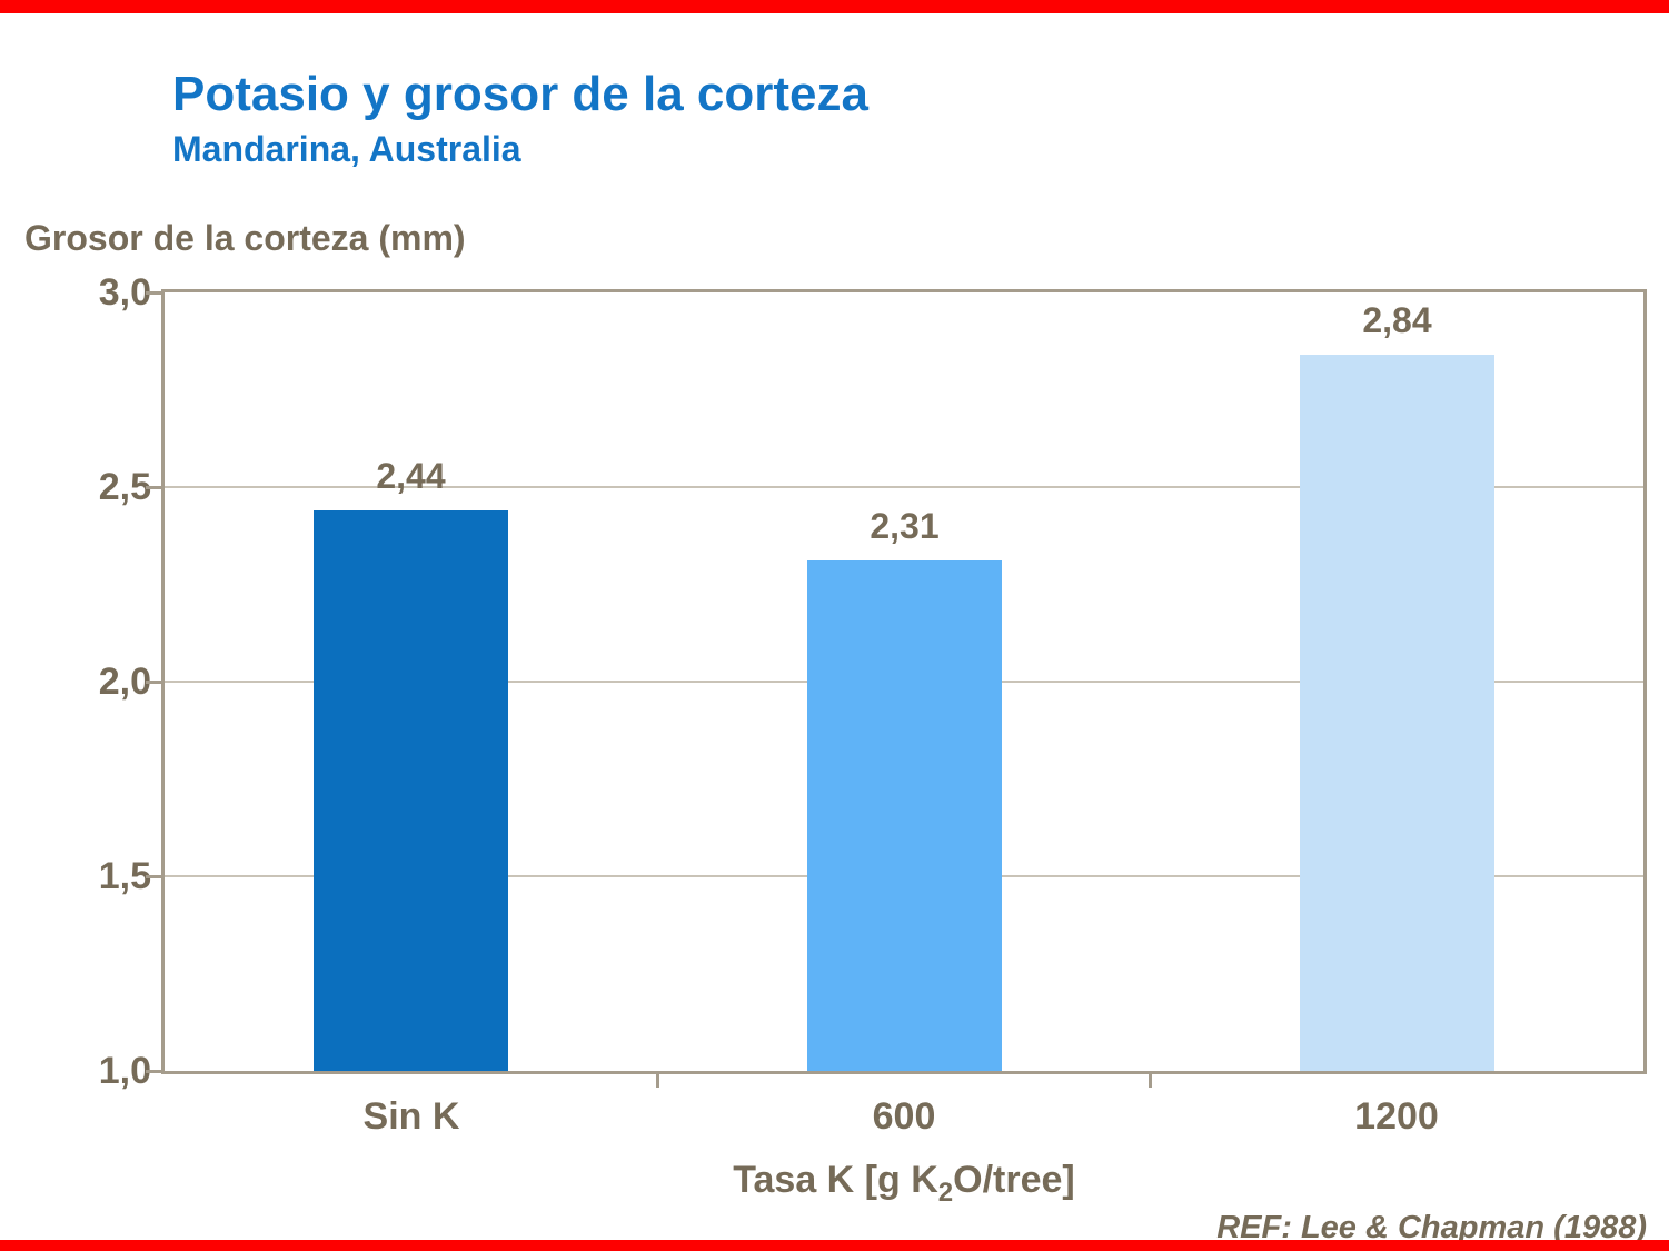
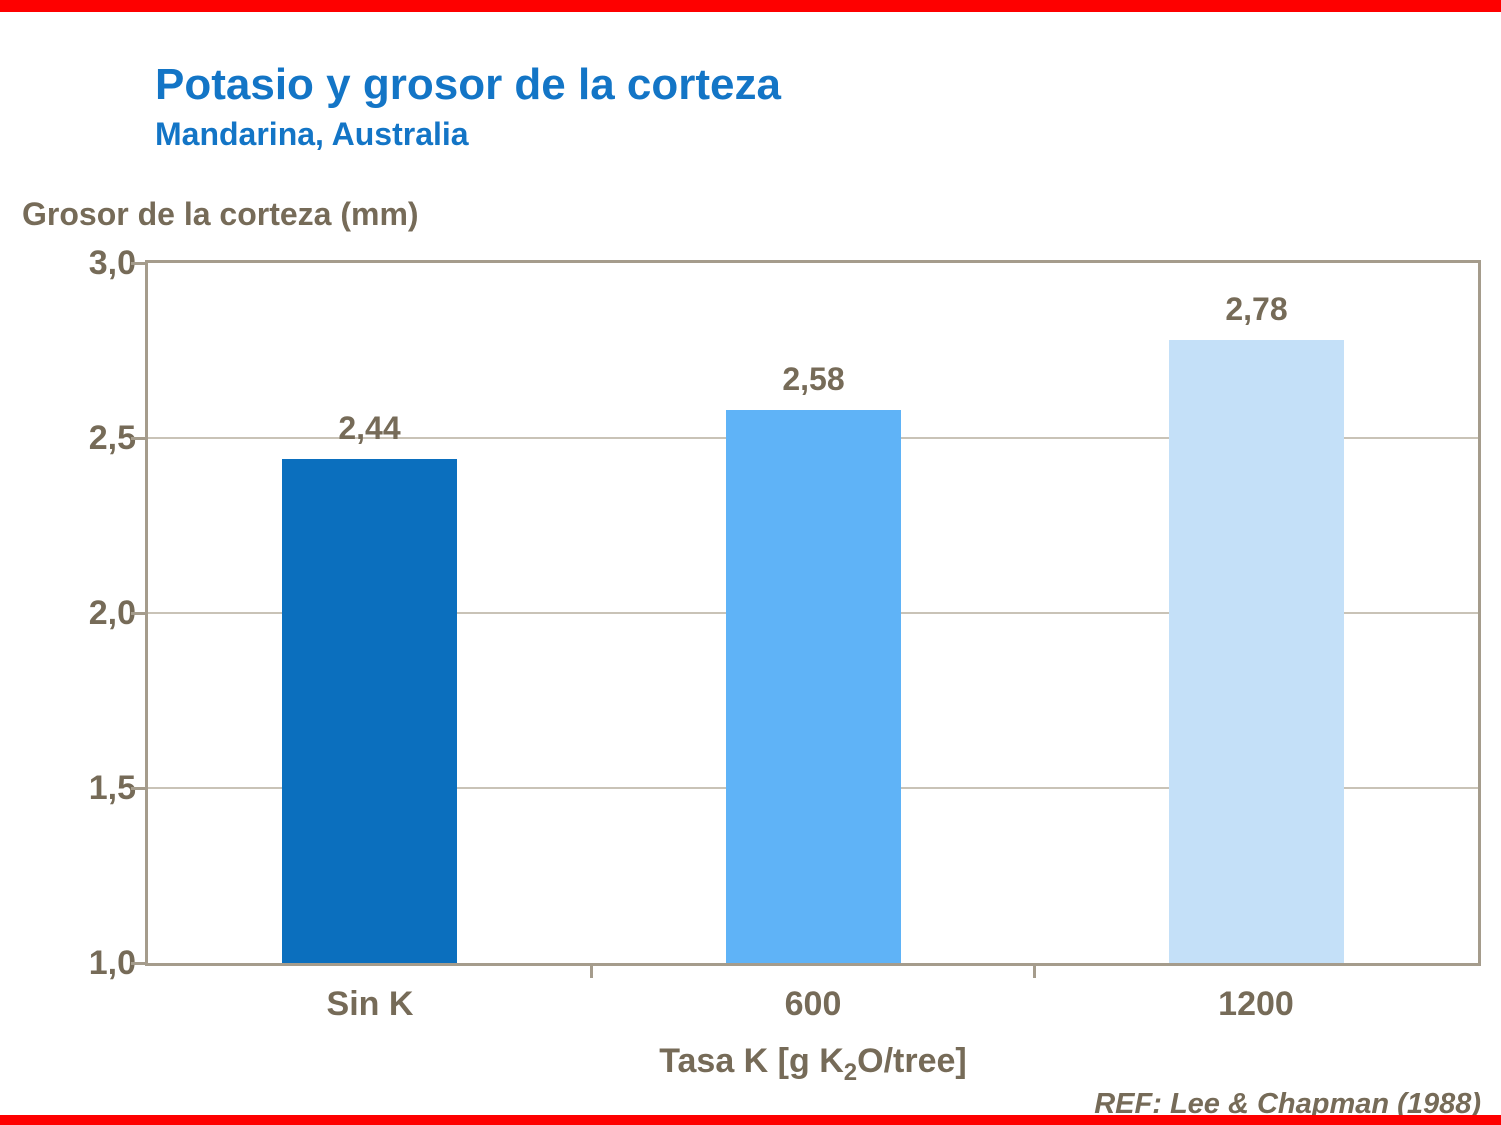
600: 2,31 -> 2,58
1200: 2,84 -> 2,78
